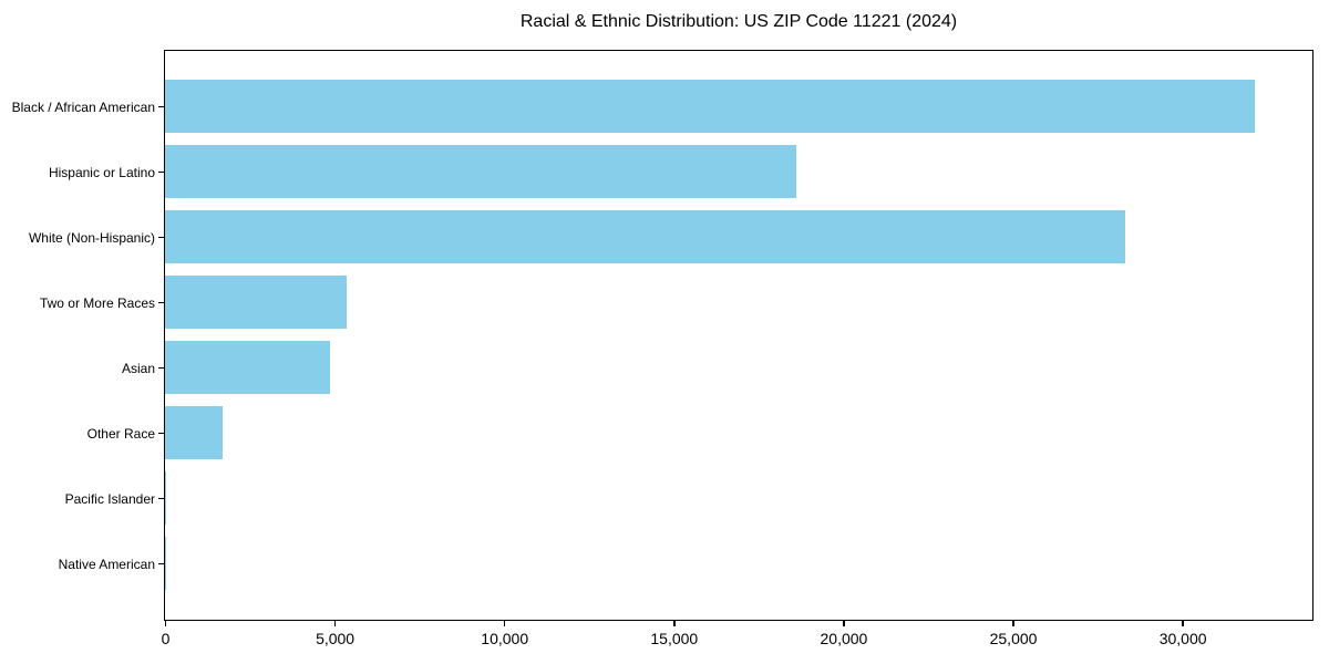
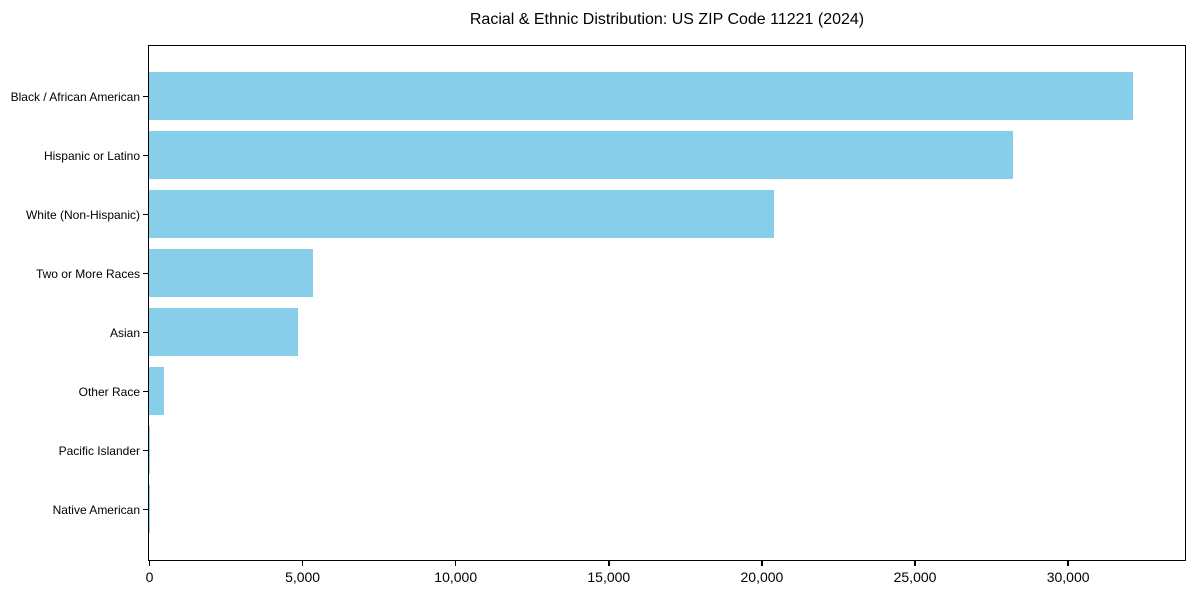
Hispanic or Latino: 18600 -> 28200
White (Non-Hispanic): 28300 -> 20400
Other Race: 1700 -> 500
